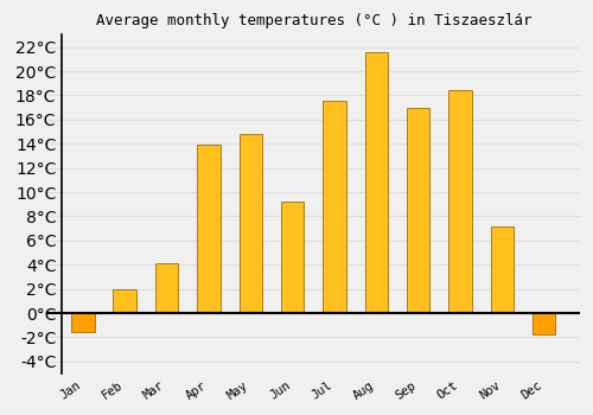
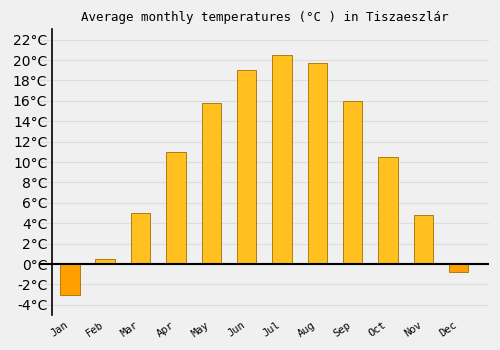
Jan: -1.6°C -> -3.0°C
Feb: 2.0°C -> 0.5°C
Mar: 4.1°C -> 5.0°C
Apr: 13.9°C -> 11.0°C
May: 14.8°C -> 15.8°C
Jun: 9.2°C -> 19.0°C
Jul: 17.6°C -> 20.5°C
Aug: 21.6°C -> 19.7°C
Sep: 17.0°C -> 16.0°C
Oct: 18.4°C -> 10.5°C
Nov: 7.2°C -> 4.8°C
Dec: -1.8°C -> -0.8°C
